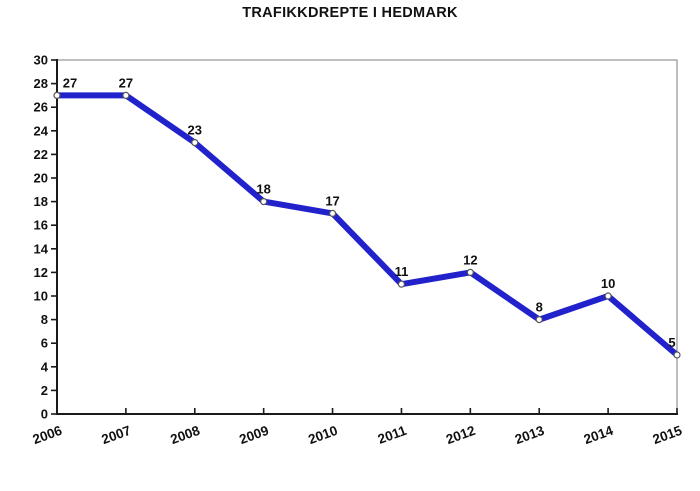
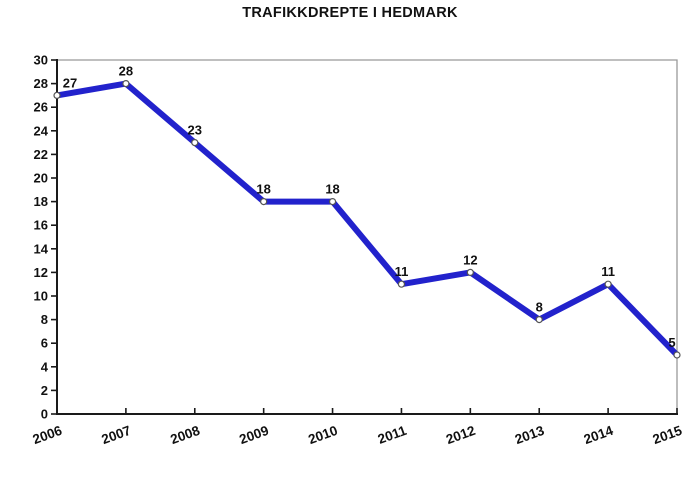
2007: 27 -> 28
2010: 17 -> 18
2014: 10 -> 11
